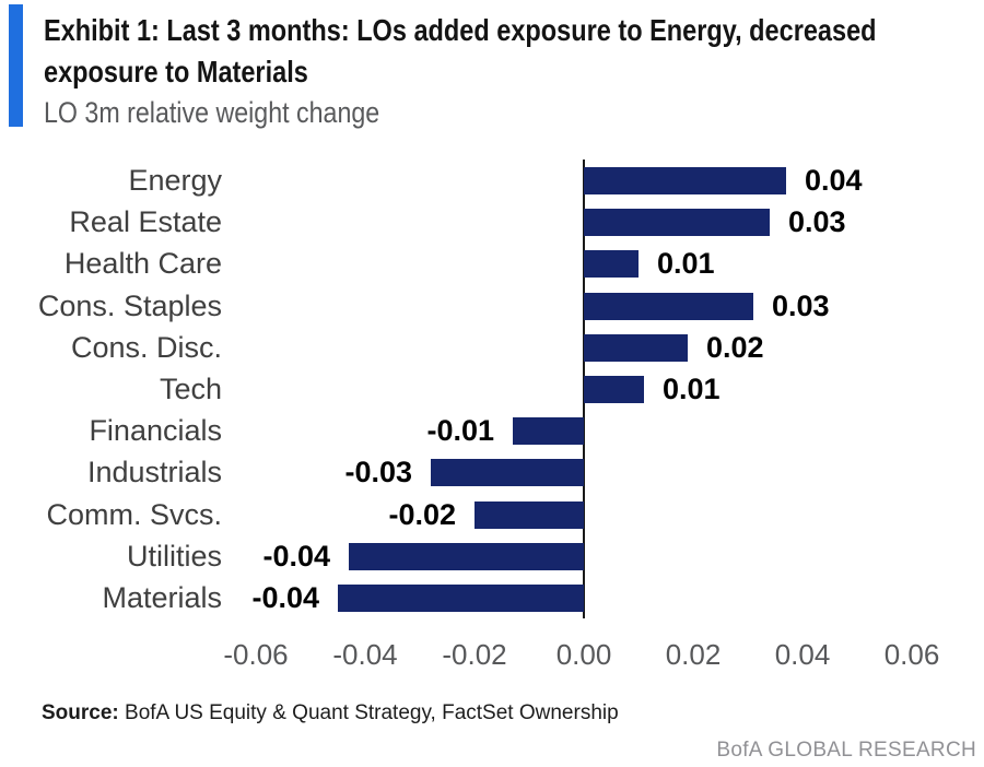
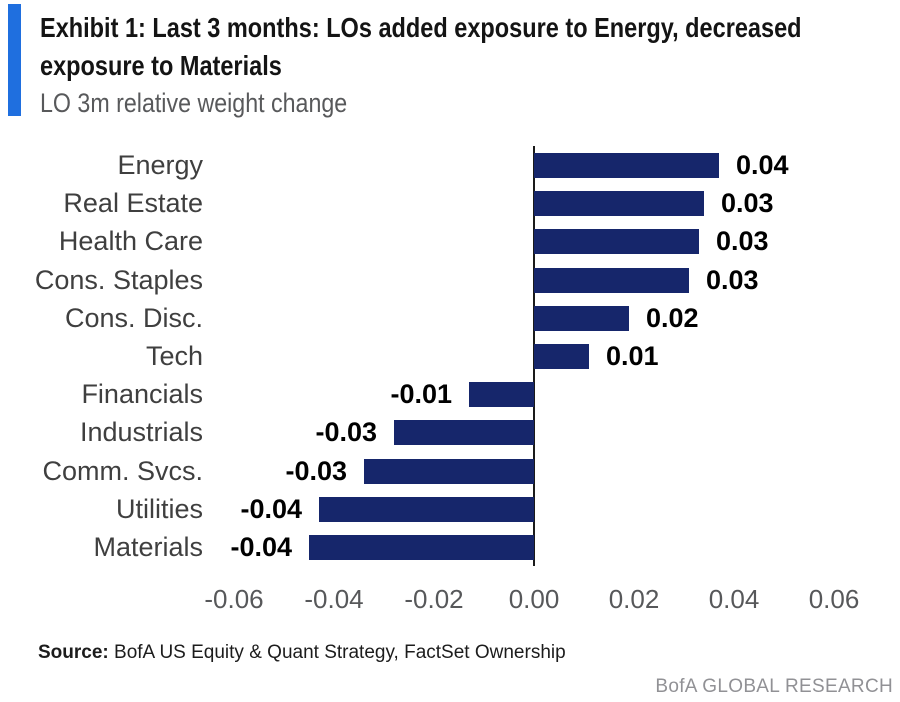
Health Care: 0.01 -> 0.03
Comm. Svcs.: -0.02 -> -0.03
